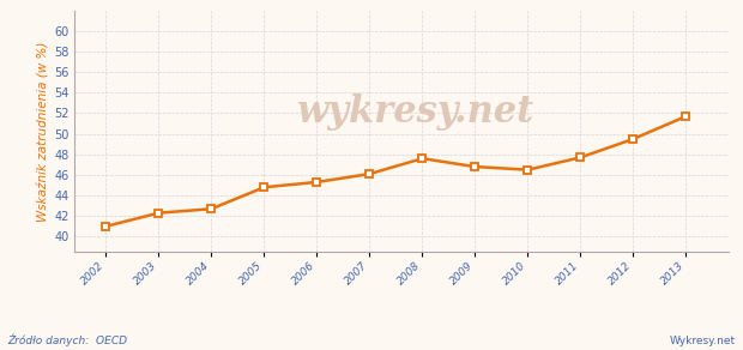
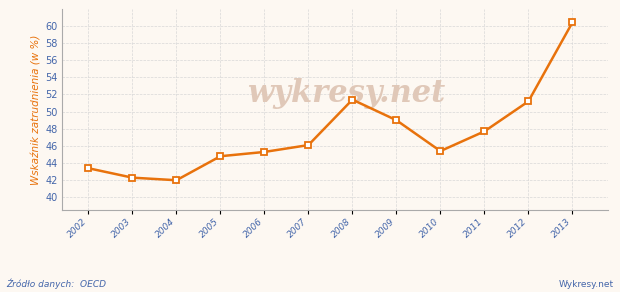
2002: 41.0 -> 43.4
2004: 42.7 -> 42.0
2008: 47.6 -> 51.4
2009: 46.8 -> 49.0
2010: 46.5 -> 45.4
2012: 49.5 -> 51.2
2013: 51.7 -> 60.4
